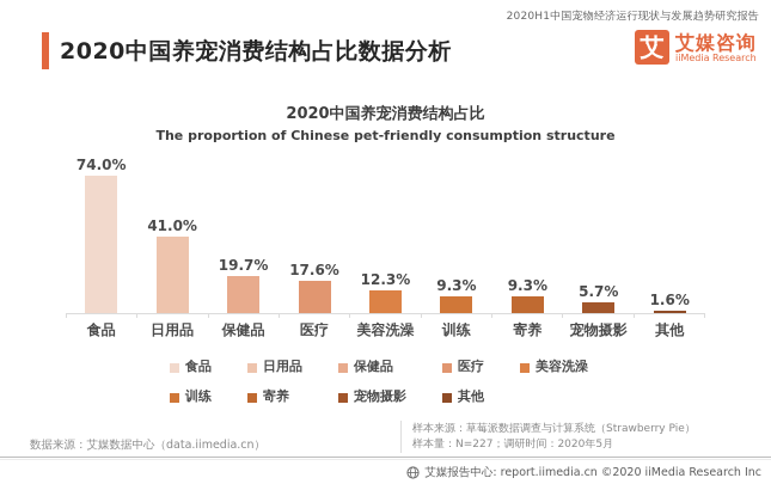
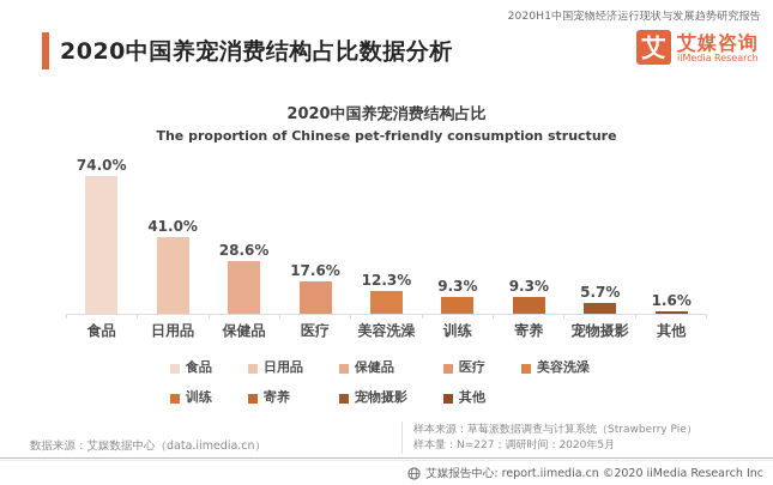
保健品: 19.7% -> 28.6%
